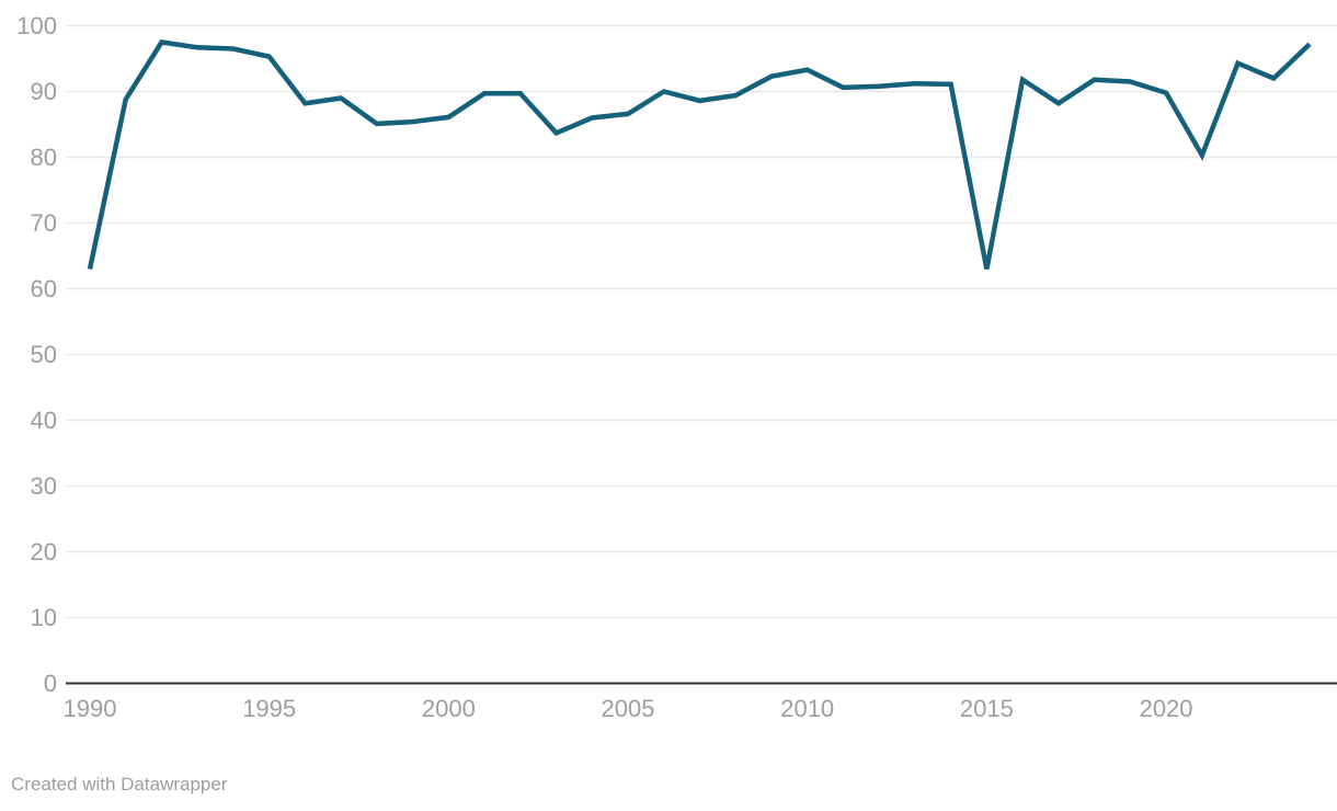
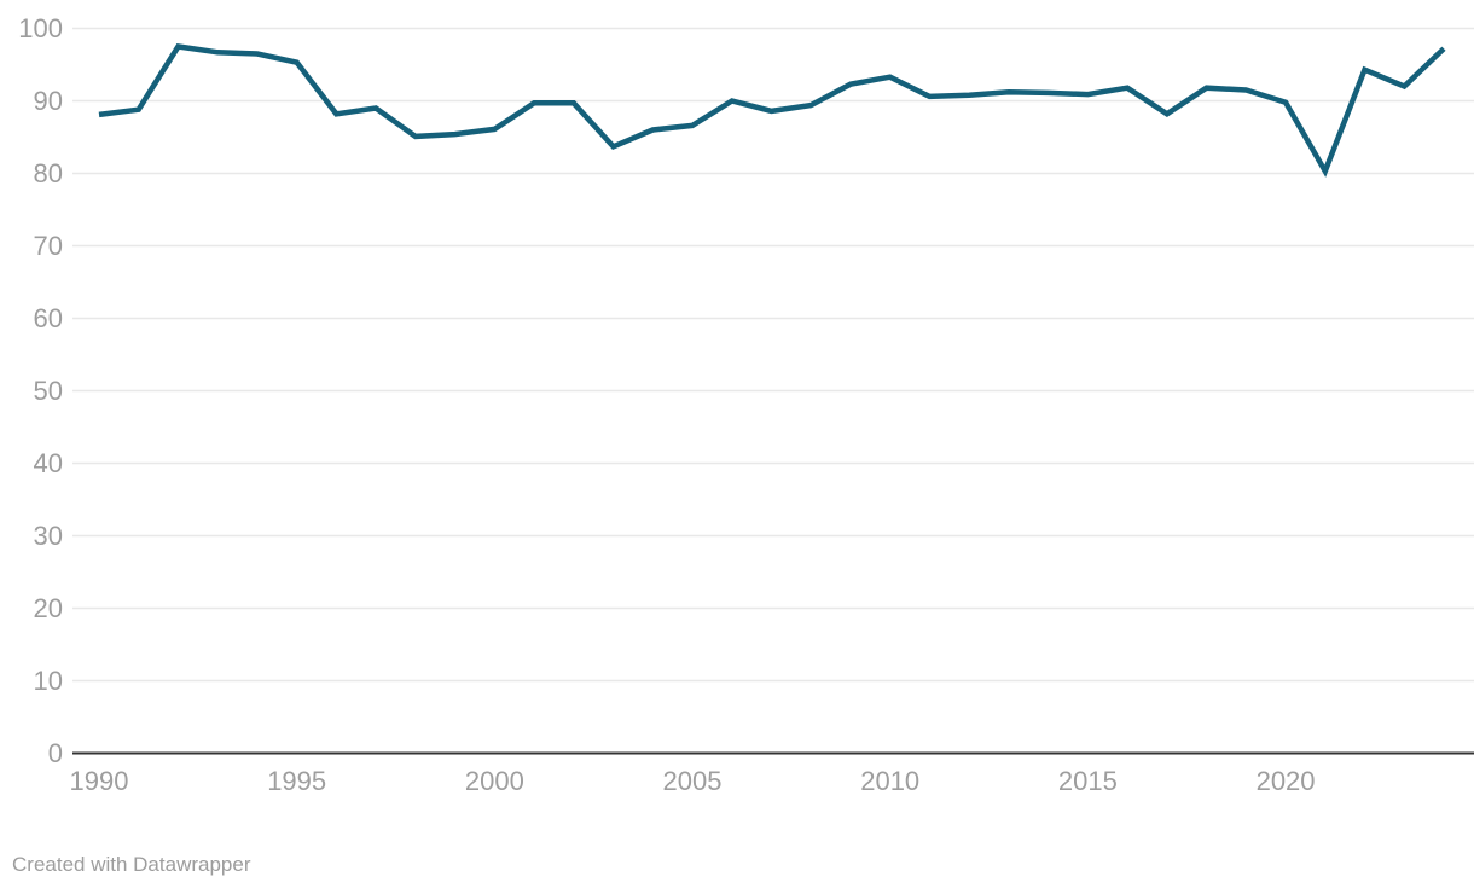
1990: 63 -> 88
2015: 63 -> 91
